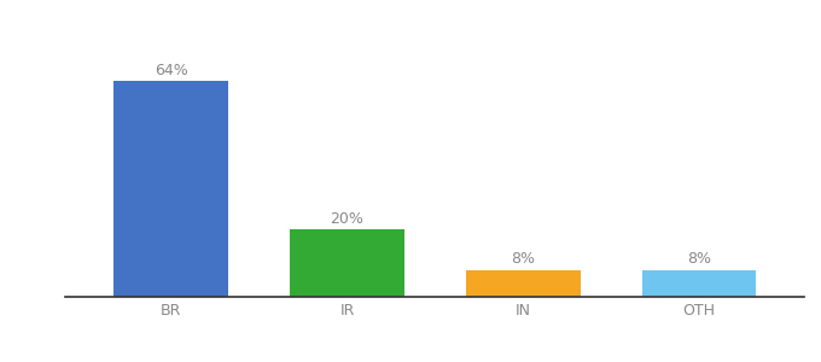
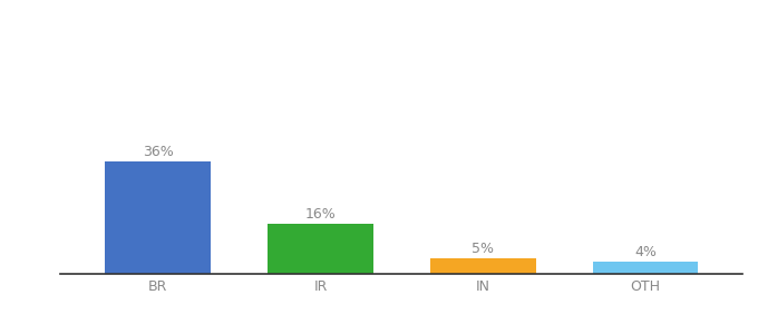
BR: 64% -> 36%
IR: 20% -> 16%
IN: 8% -> 5%
OTH: 8% -> 4%
